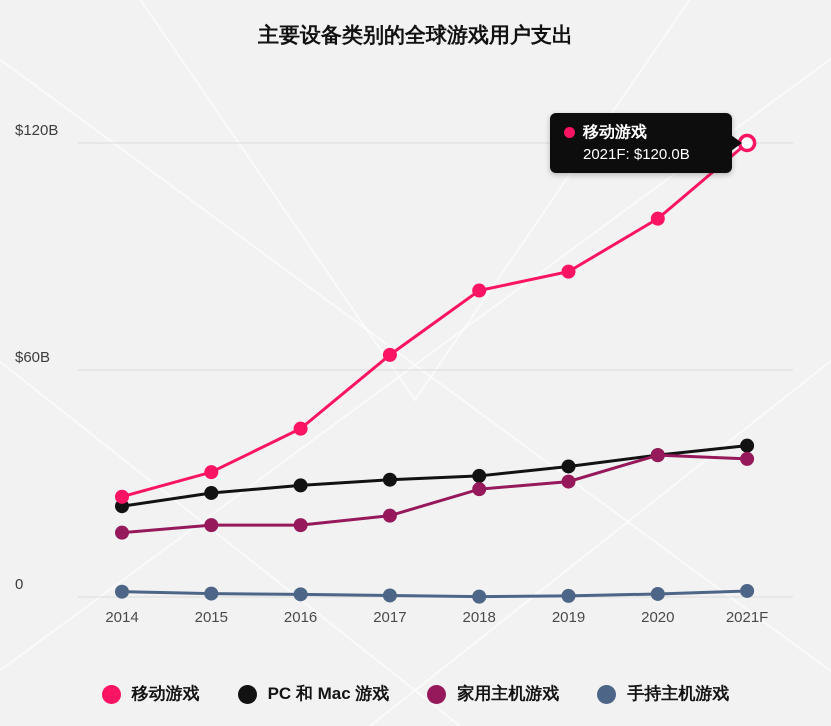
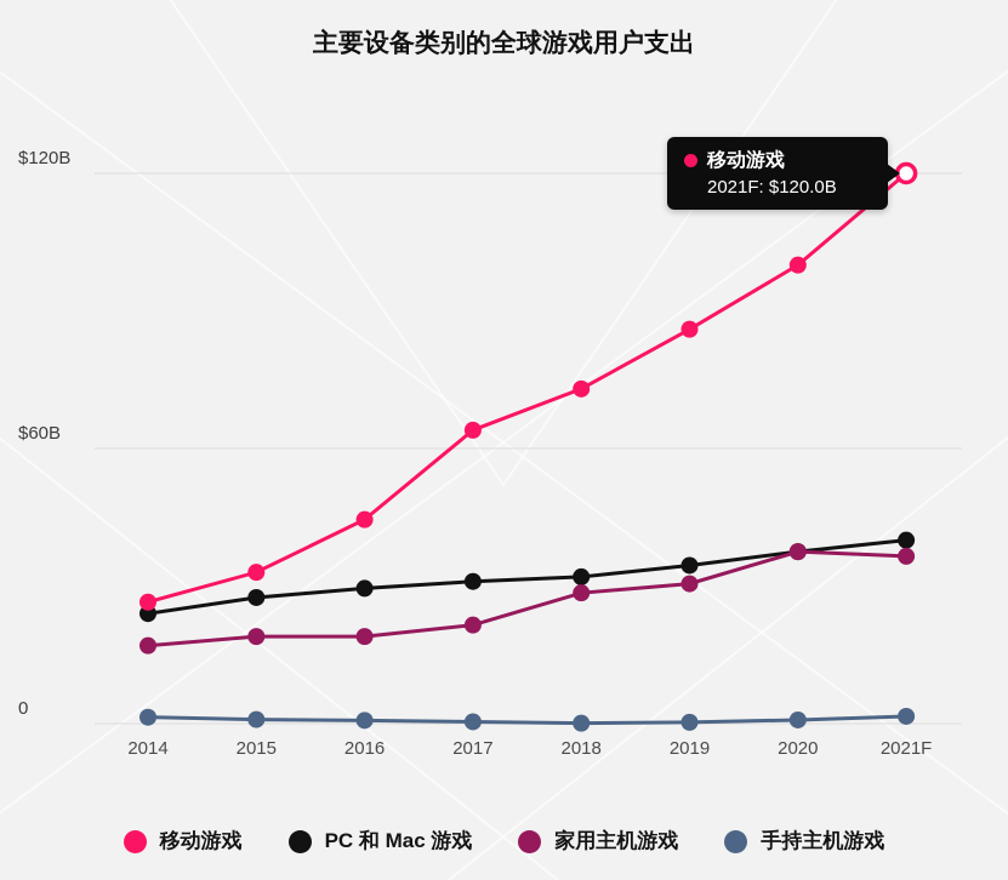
移动游戏/2018: $81B -> $73B
